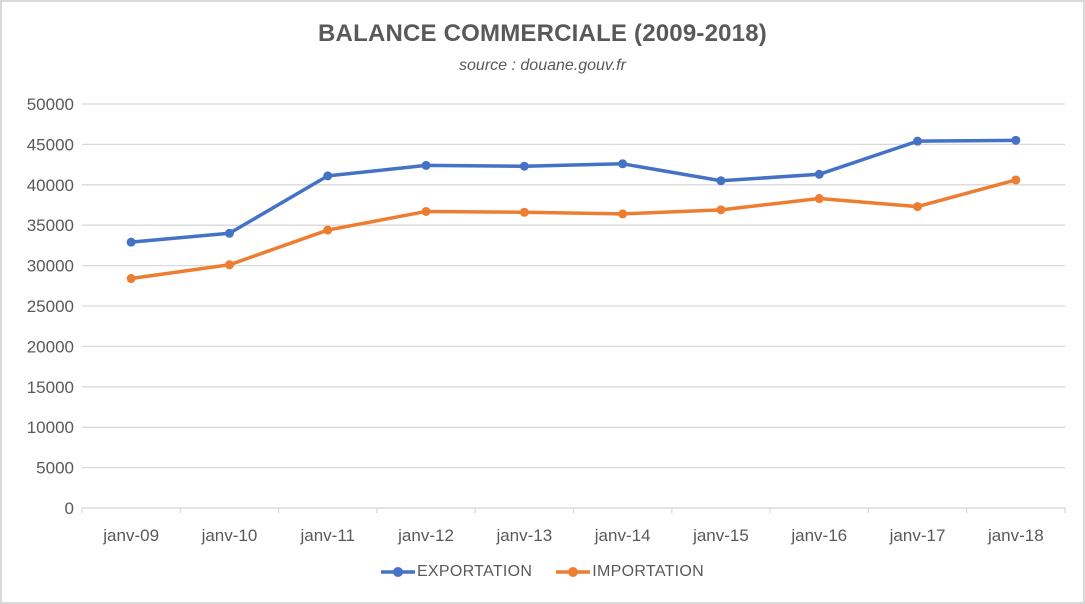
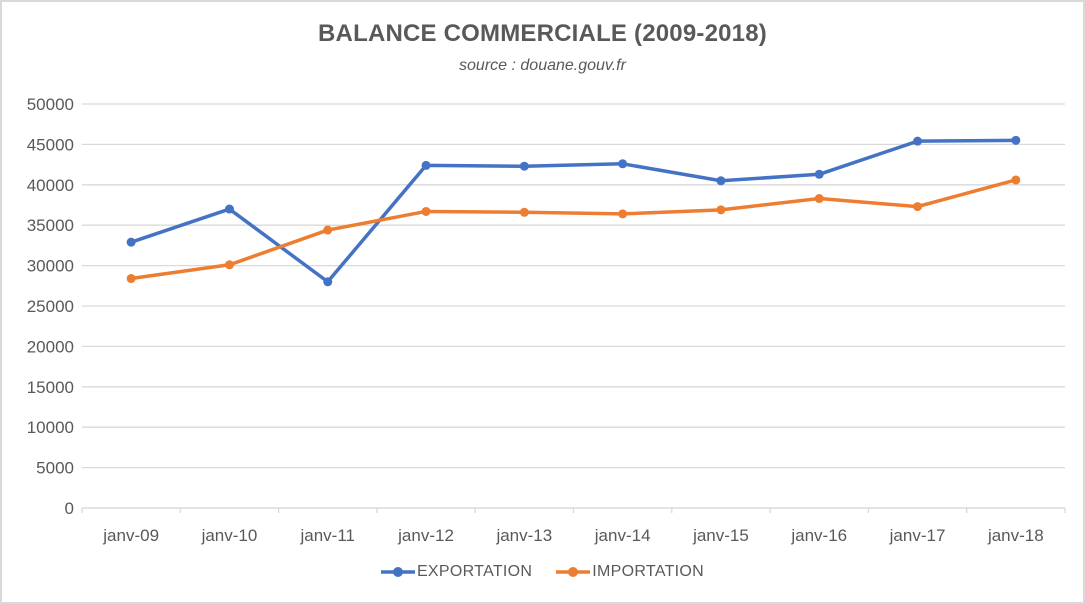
EXPORTATION/janv-10: 34000 -> 37000
EXPORTATION/janv-11: 41000 -> 28000
